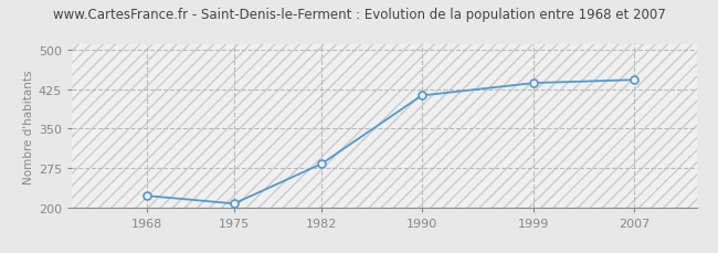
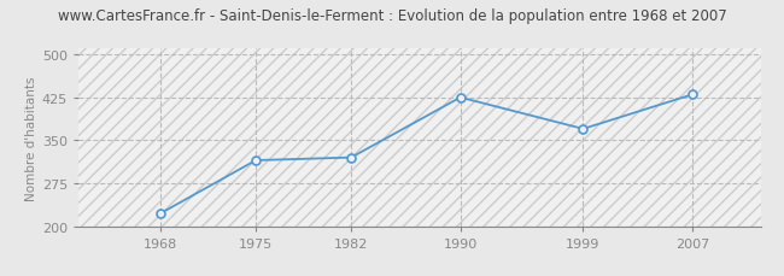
1975: 207 -> 315
1982: 283 -> 320
1990: 413 -> 425
1999: 437 -> 370
2007: 443 -> 430
